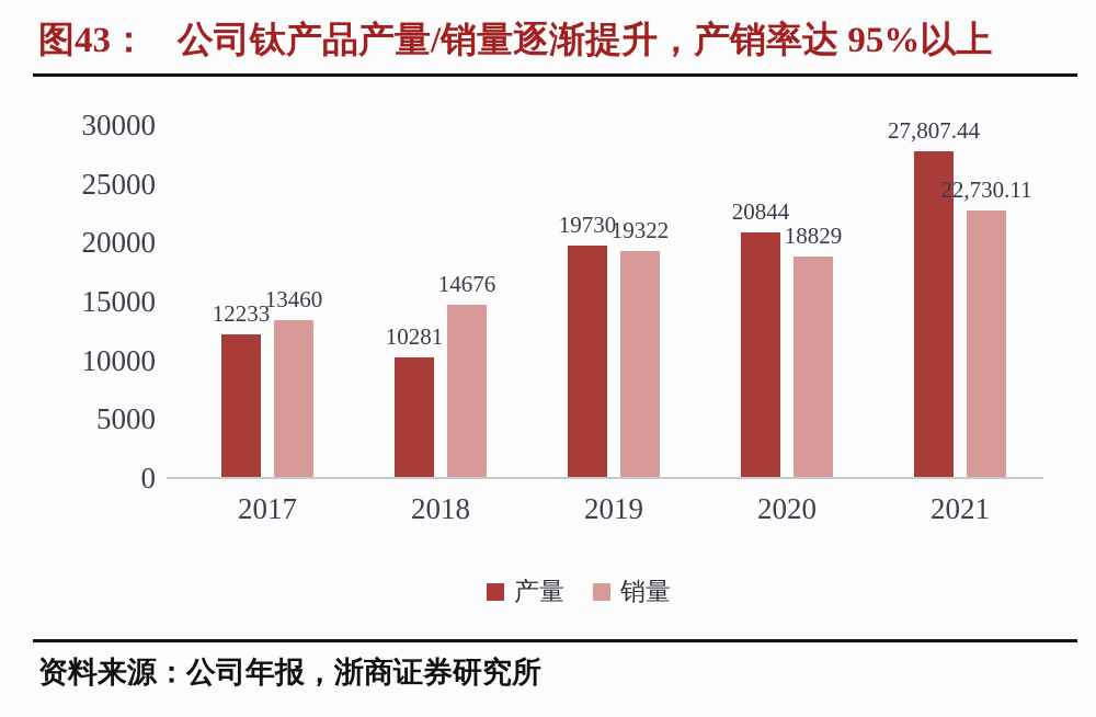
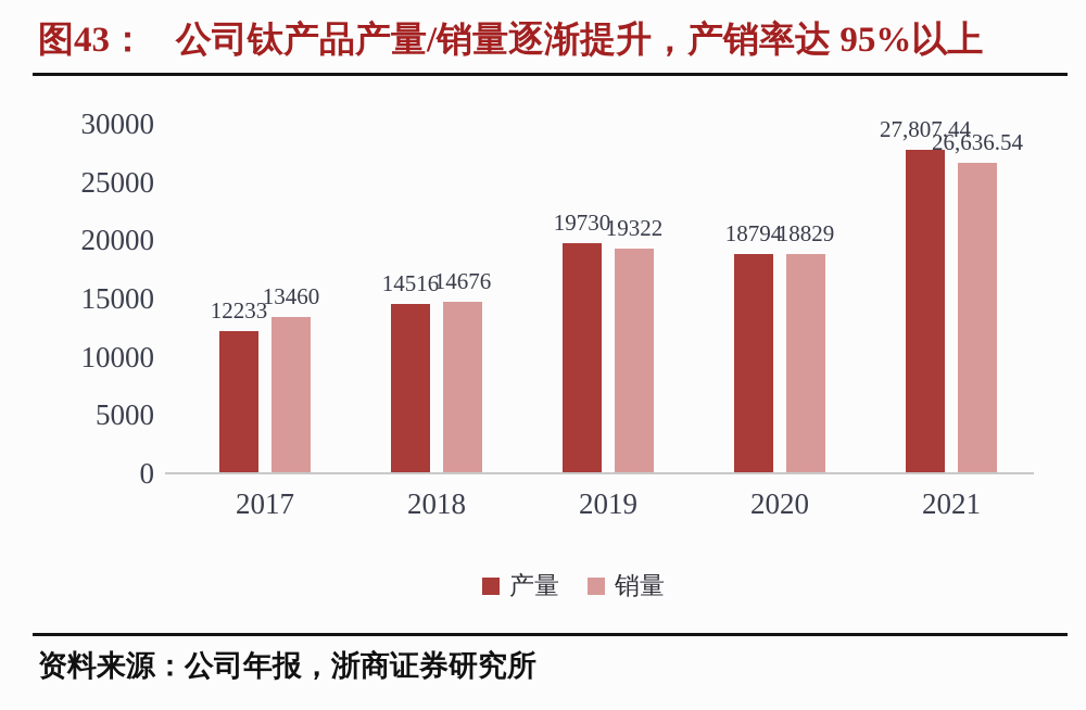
产量/2018: 10281 -> 14516
产量/2020: 20844 -> 18794
销量/2021: 22,730.11 -> 26,636.54
